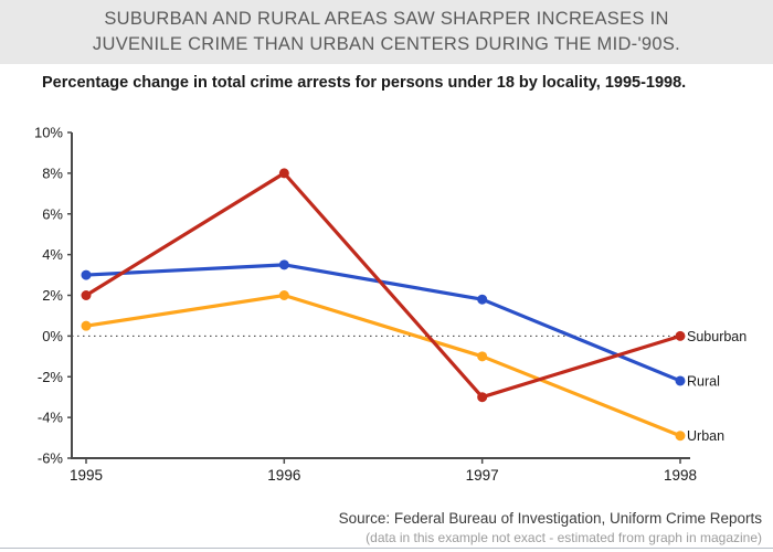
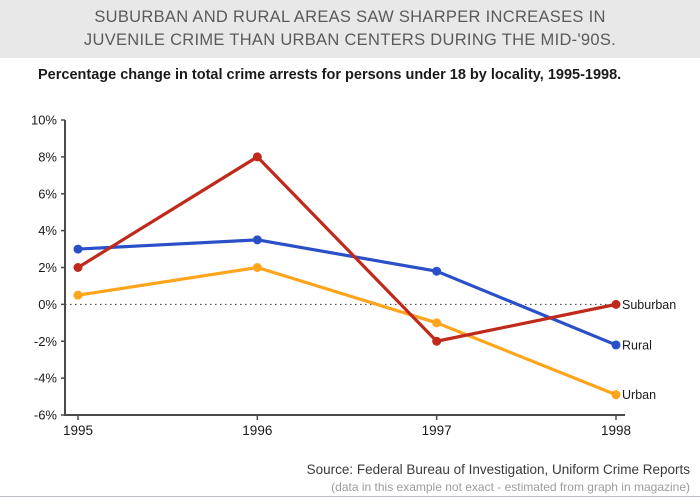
Suburban/1997: -3% -> -2%
